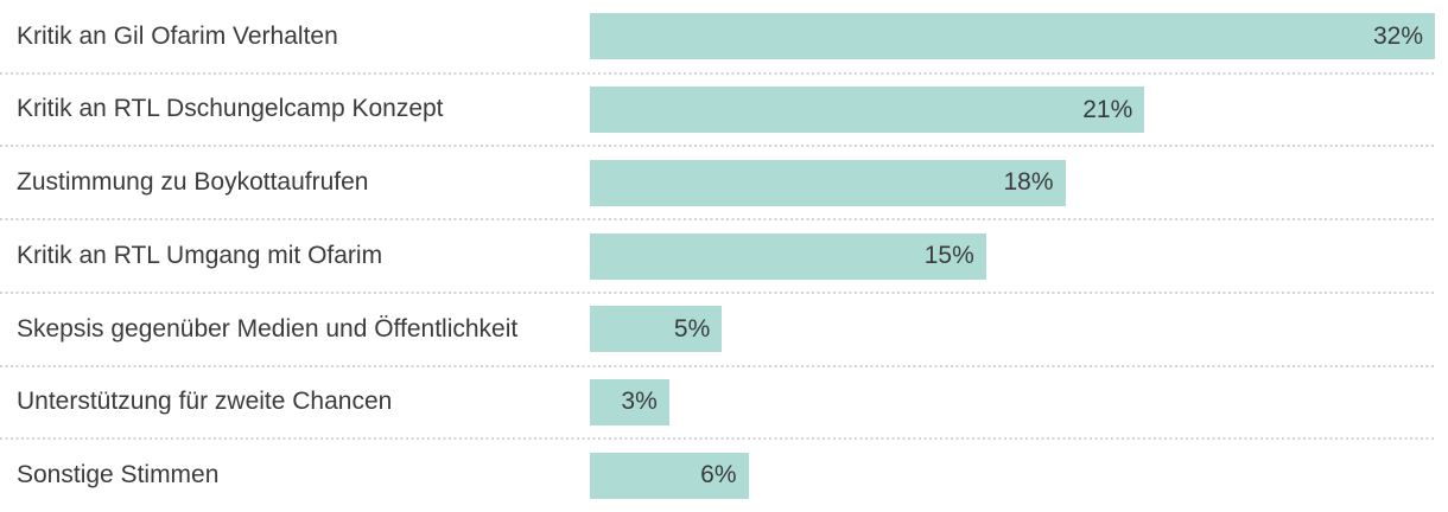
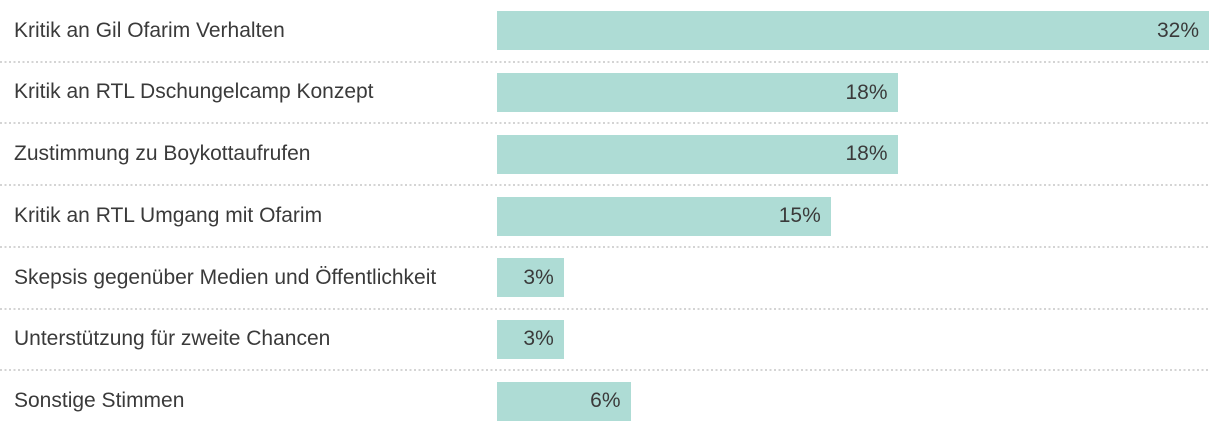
Kritik an RTL Dschungelcamp Konzept: 21% -> 18%
Skepsis gegenüber Medien und Öffentlichkeit: 5% -> 3%
